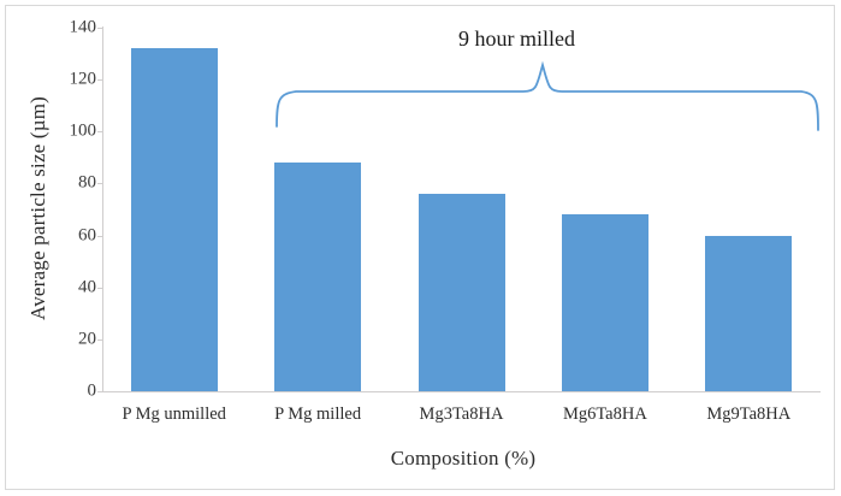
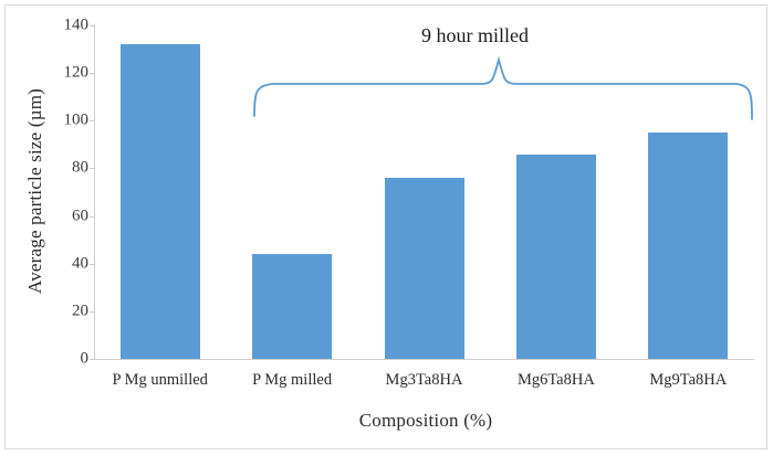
P Mg milled: 88 -> 44
Mg6Ta8HA: 68 -> 86
Mg9Ta8HA: 60 -> 95
